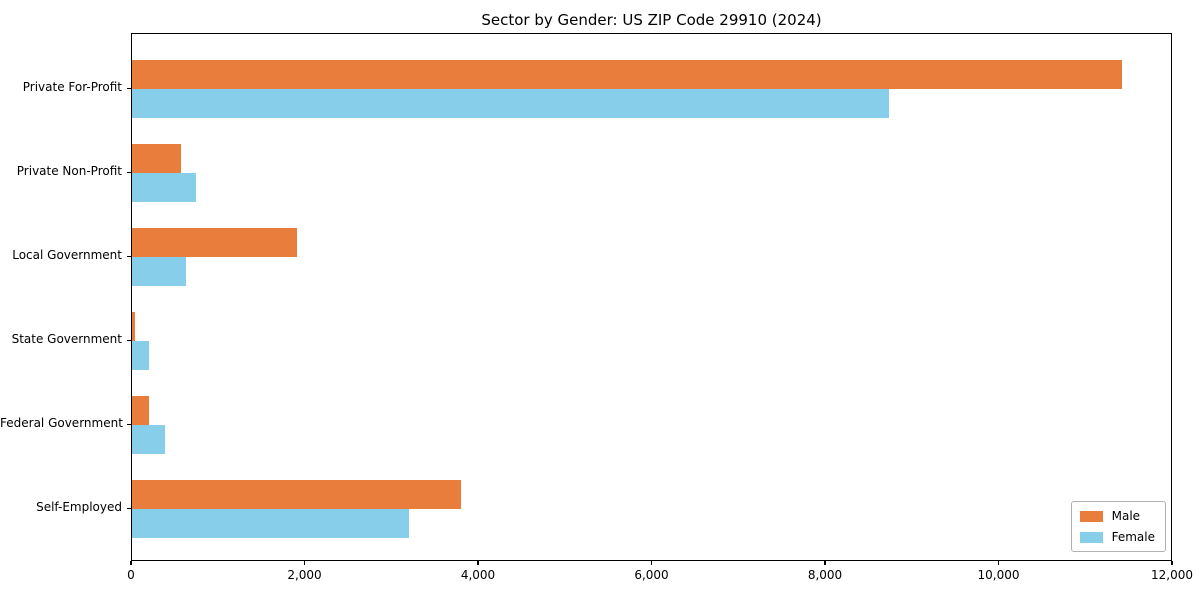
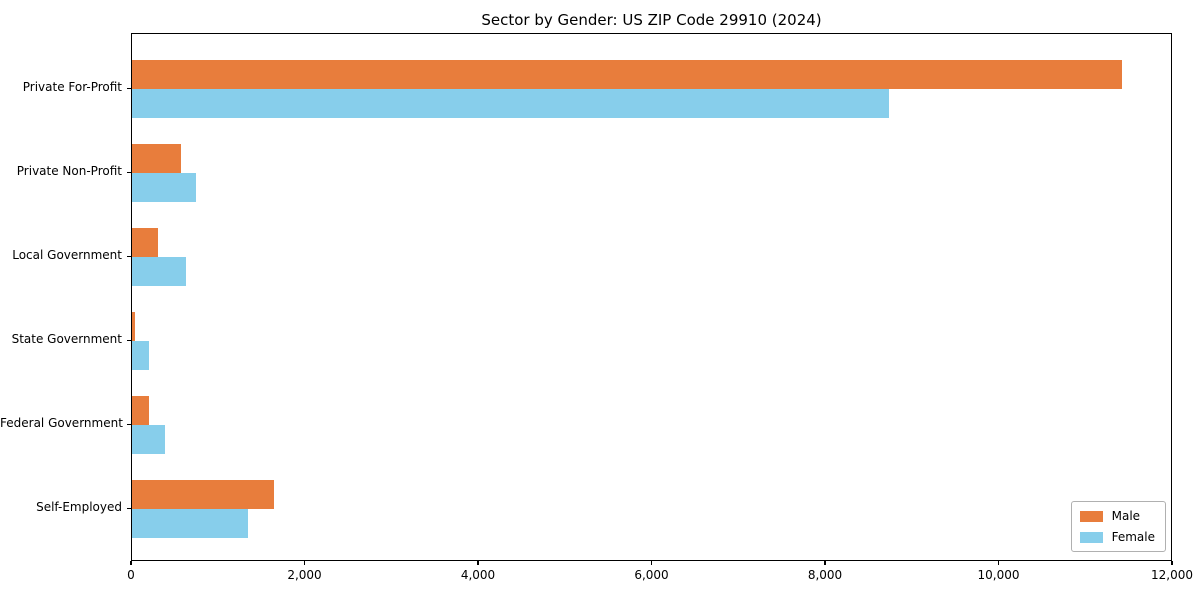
Male/Local Government: 1900 -> 300
Male/Self-Employed: 3800 -> 1600
Female/Self-Employed: 3200 -> 1300
